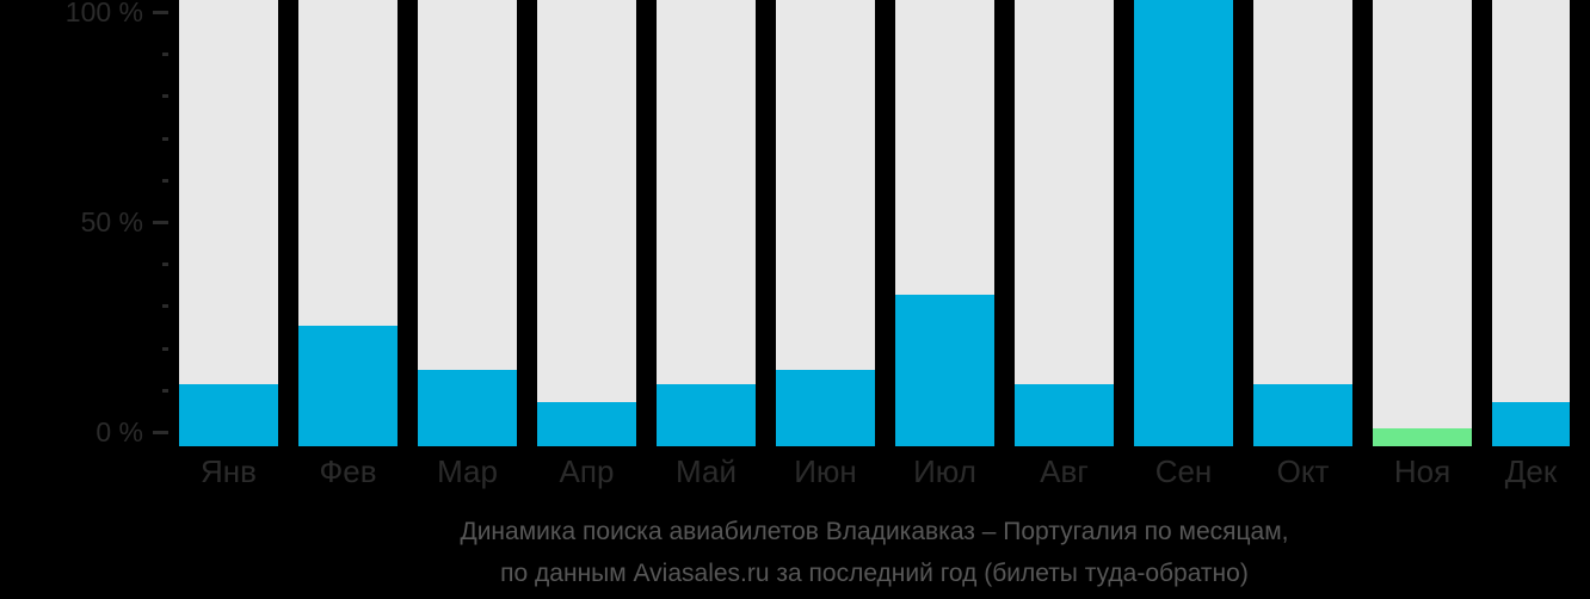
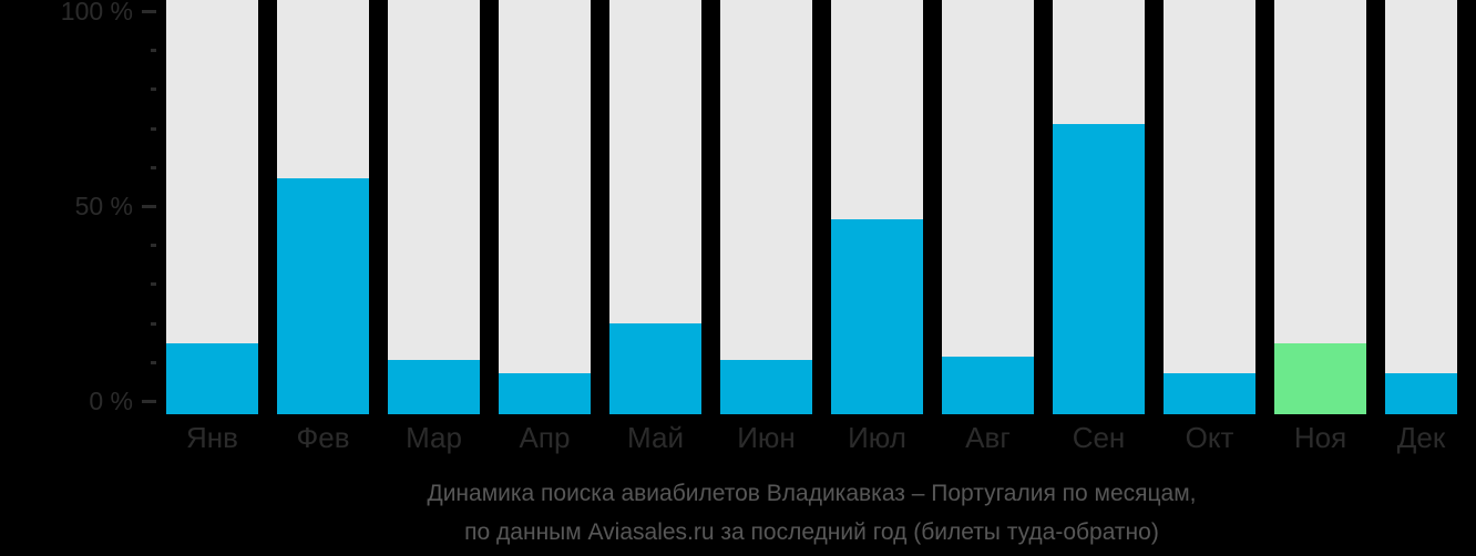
Янв: 14% -> 17%
Фев: 27% -> 57%
Мар: 17% -> 13%
Май: 14% -> 22%
Июн: 17% -> 13%
Июл: 34% -> 47%
Сен: 100% -> 70%
Окт: 14% -> 10%
Ноя: 4% -> 17%
